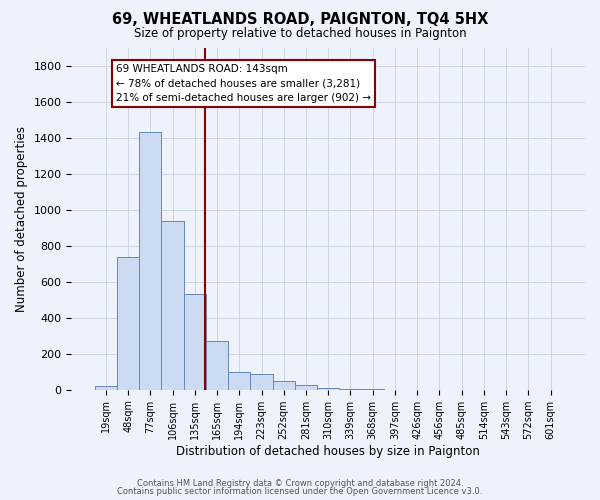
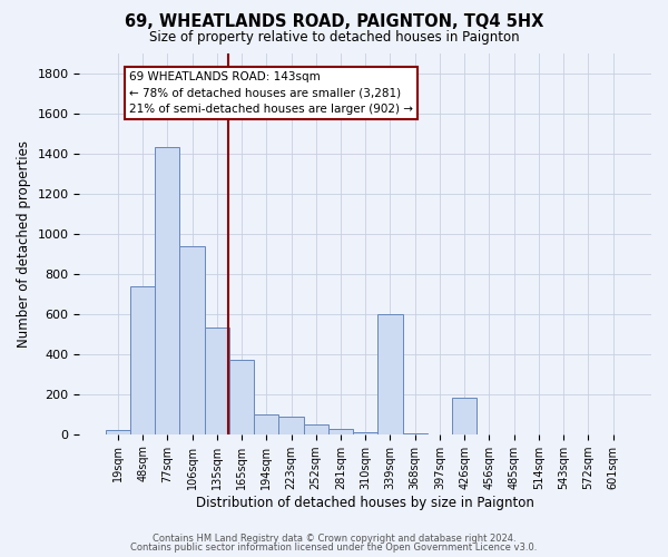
165sqm: 270 -> 370
339sqm: 0 -> 600
426sqm: 0 -> 180
